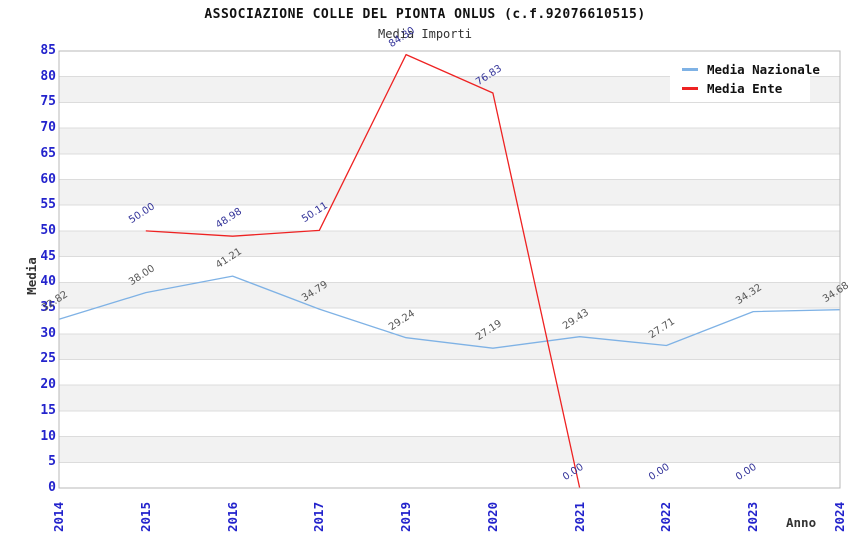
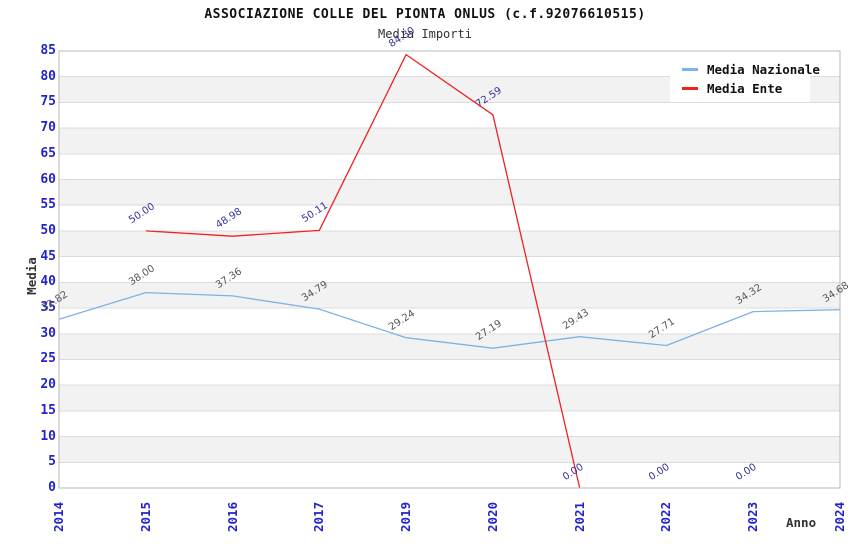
Media Nazionale/2016: 41.21 -> 37.36
Media Ente/2020: 76.83 -> 72.59
